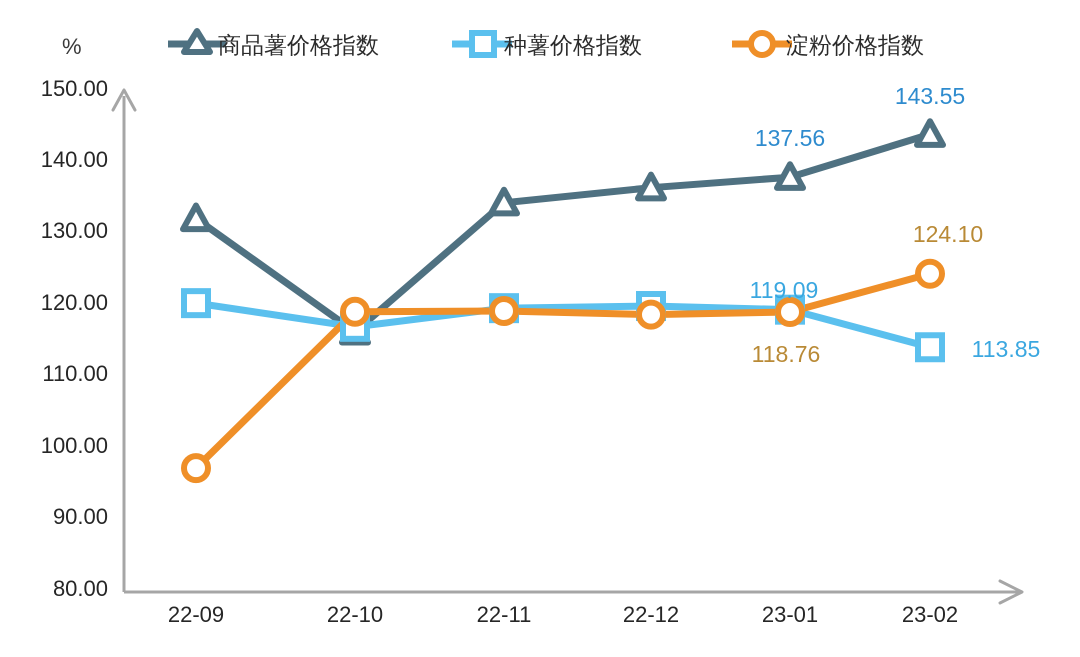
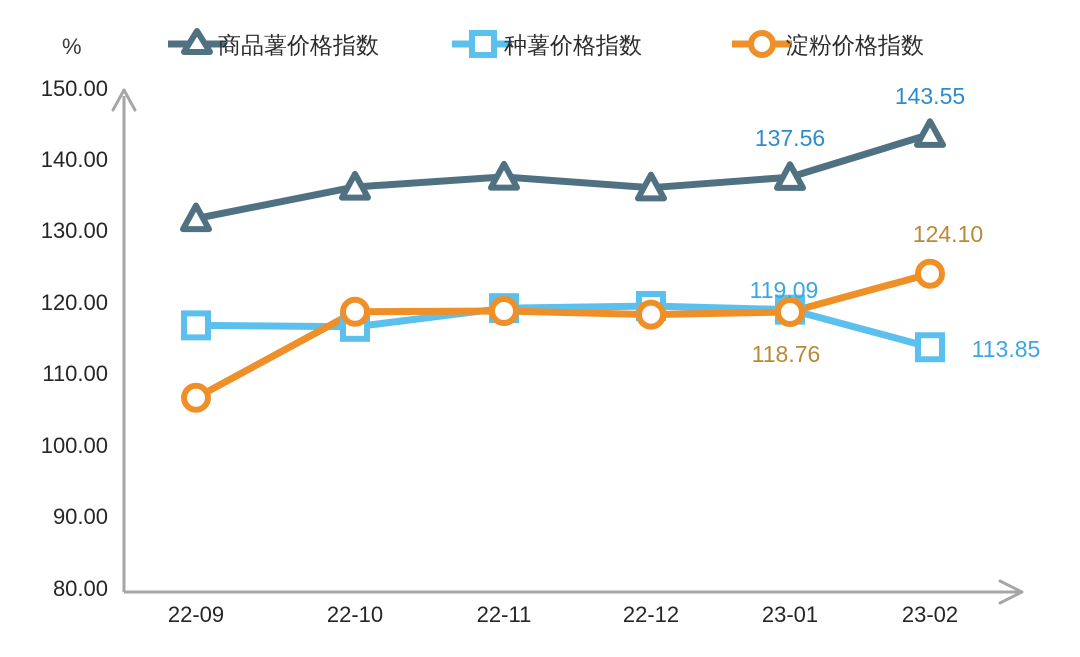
种薯价格指数/22-09: 120 -> 117
淀粉价格指数/22-09: 97 -> 107
商品薯价格指数/22-10: 116 -> 136
商品薯价格指数/22-11: 134 -> 138
